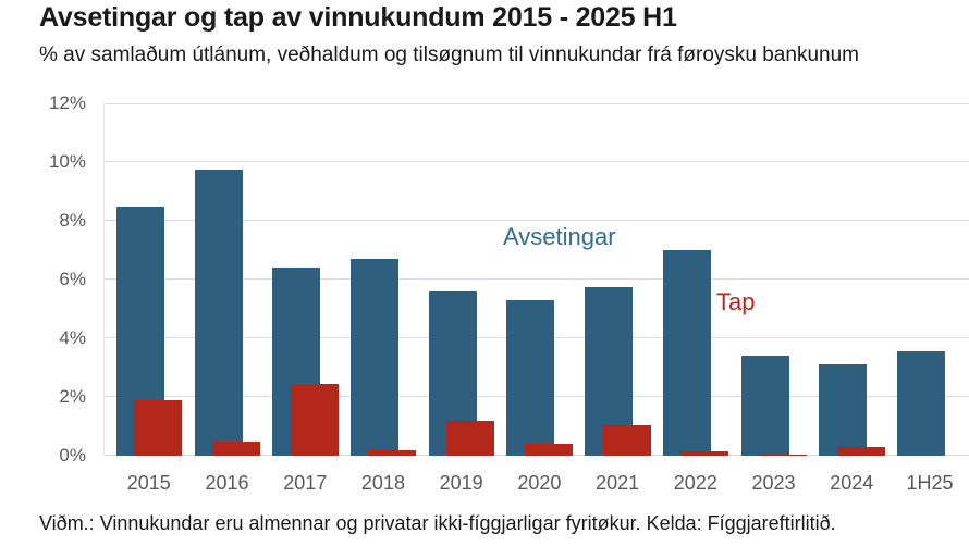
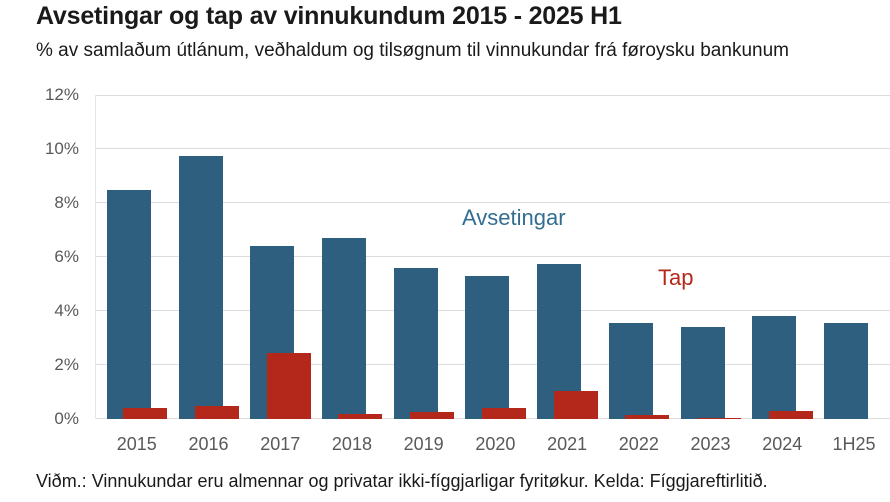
Tap/2015: 1.9% -> 0.4%
Tap/2019: 1.2% -> 0.2%
Avsetingar/2022: 7.0% -> 3.5%
Avsetingar/2024: 3.1% -> 3.8%
